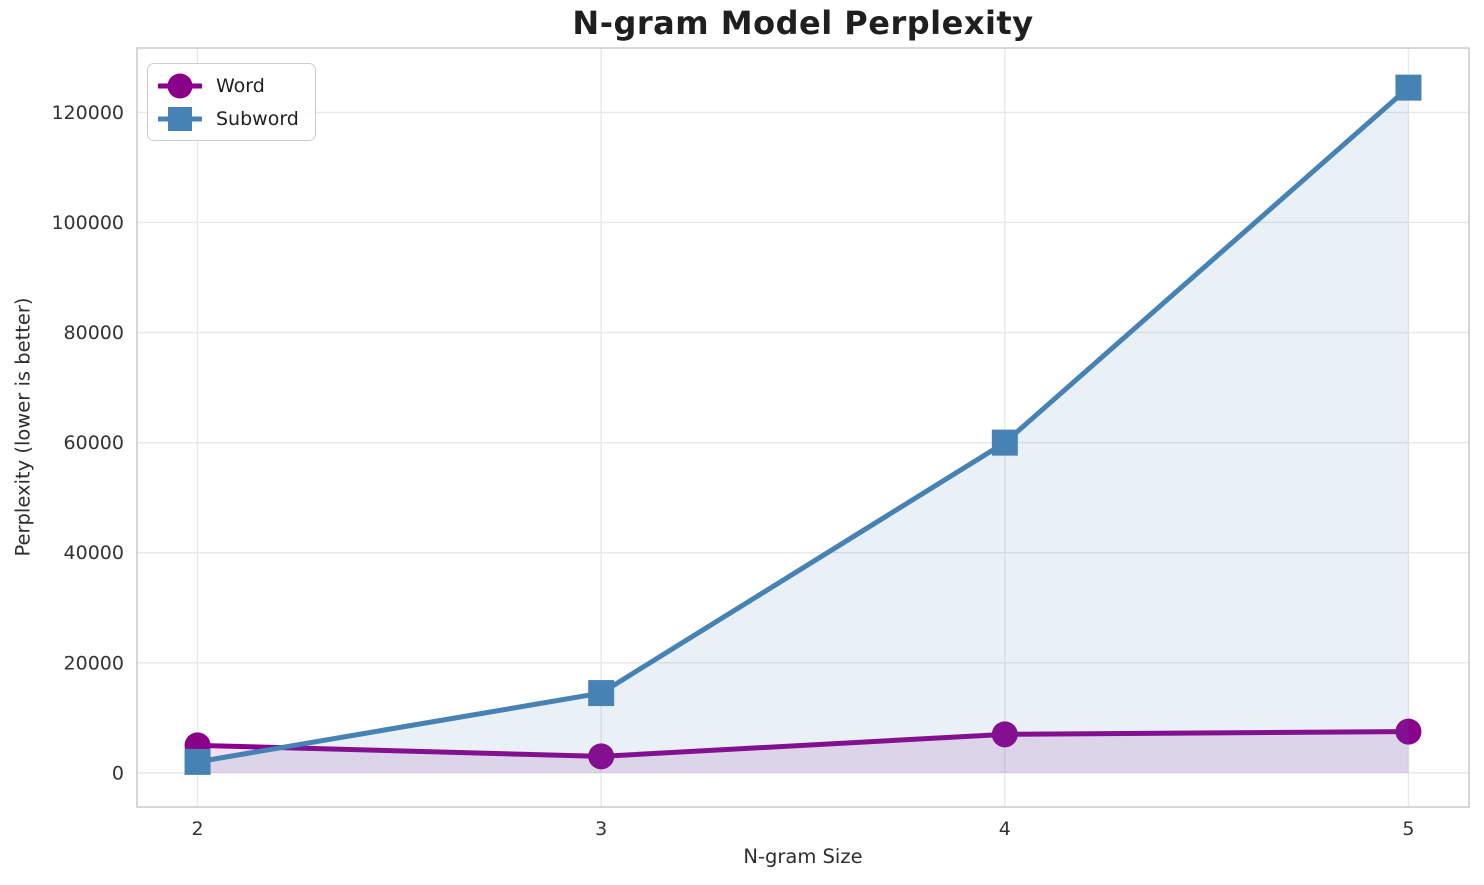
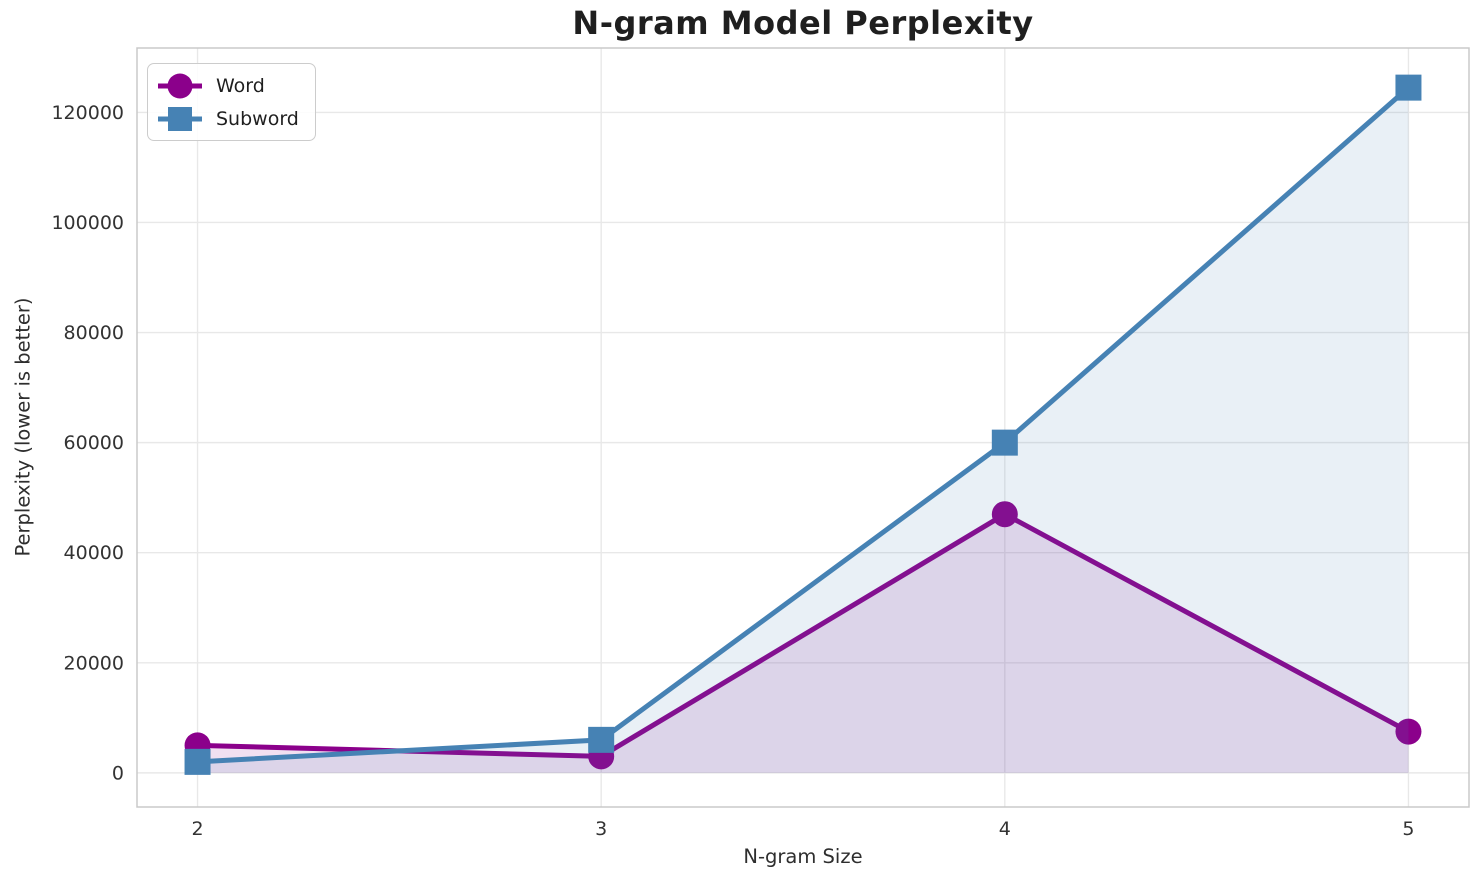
Subword/3: 14000 -> 6000
Word/4: 7000 -> 47000
